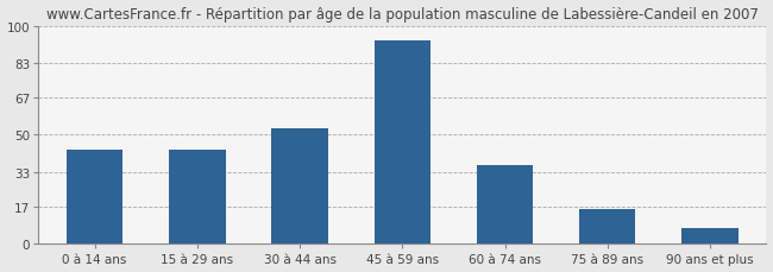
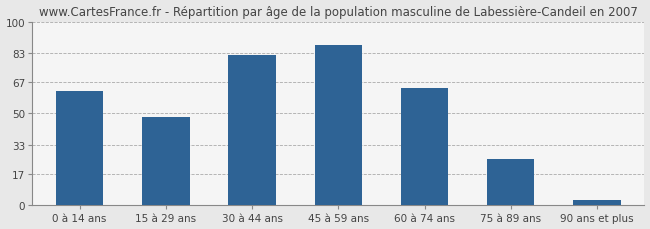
0 à 14 ans: 43 -> 62
15 à 29 ans: 43 -> 48
30 à 44 ans: 53 -> 82
45 à 59 ans: 93 -> 87
60 à 74 ans: 36 -> 64
75 à 89 ans: 16 -> 25
90 ans et plus: 7 -> 3
